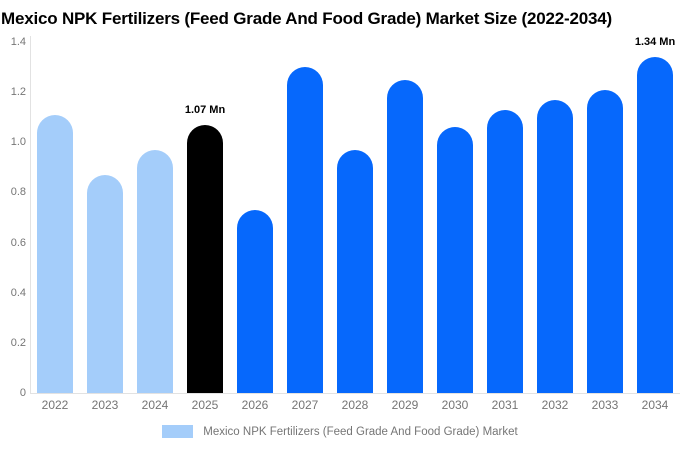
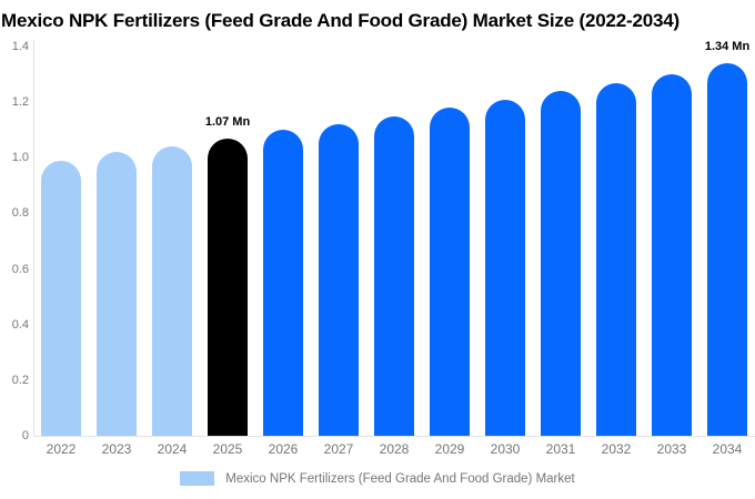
2022: 1.11 -> 0.99
2023: 0.87 -> 1.02
2024: 0.97 -> 1.04
2026: 0.73 -> 1.10
2027: 1.30 -> 1.12
2028: 0.97 -> 1.15
2029: 1.25 -> 1.18
2030: 1.06 -> 1.21
2031: 1.13 -> 1.24
2032: 1.17 -> 1.27
2033: 1.21 -> 1.30
